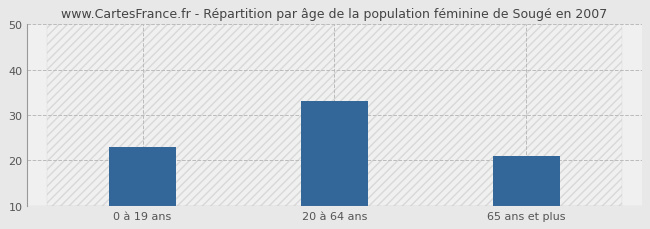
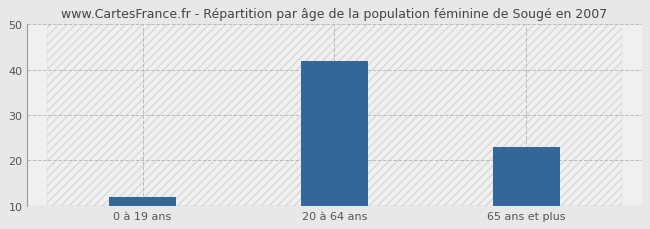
0 à 19 ans: 23 -> 12
20 à 64 ans: 33 -> 42
65 ans et plus: 21 -> 23
